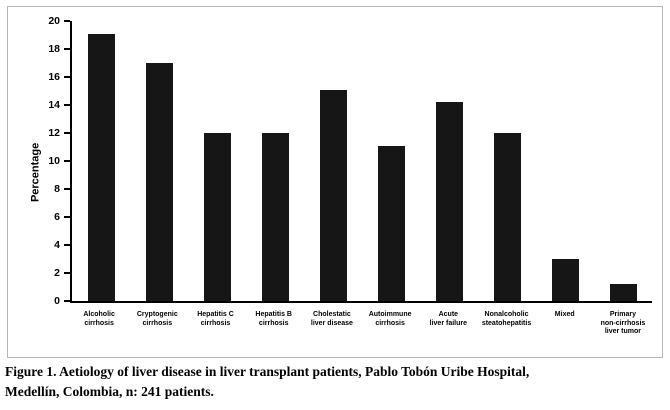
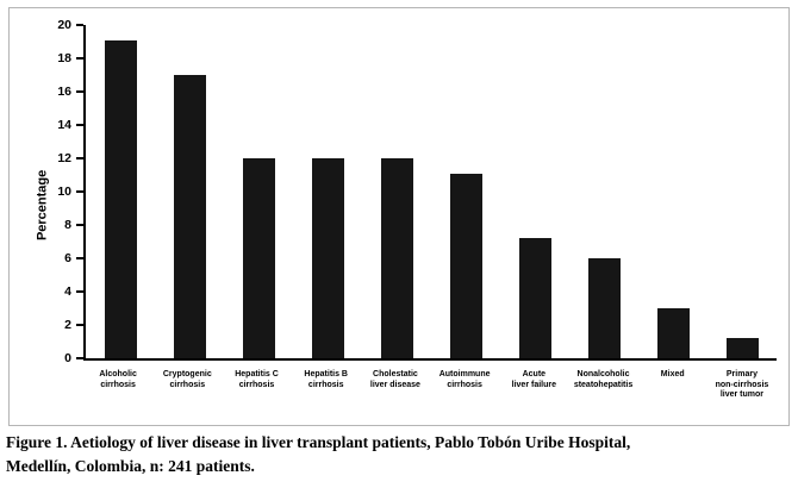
Cholestatic liver disease: 15.1 -> 12.0
Acute liver failure: 14.2 -> 7.2
Nonalcoholic steatohepatitis: 12.0 -> 6.0
